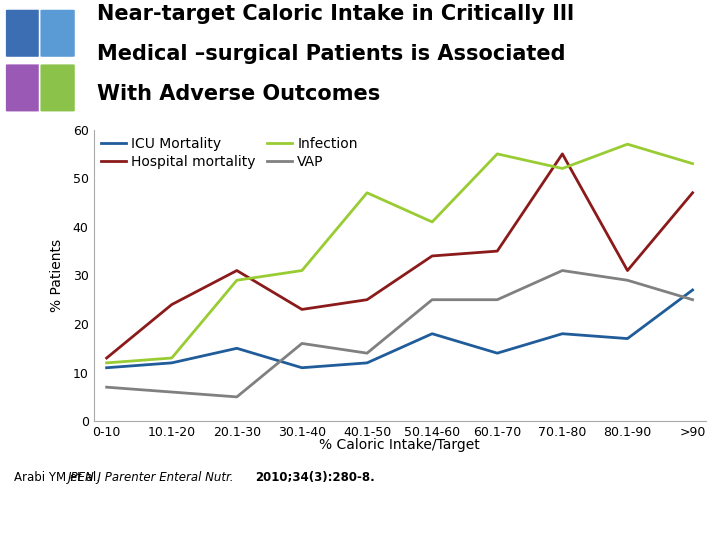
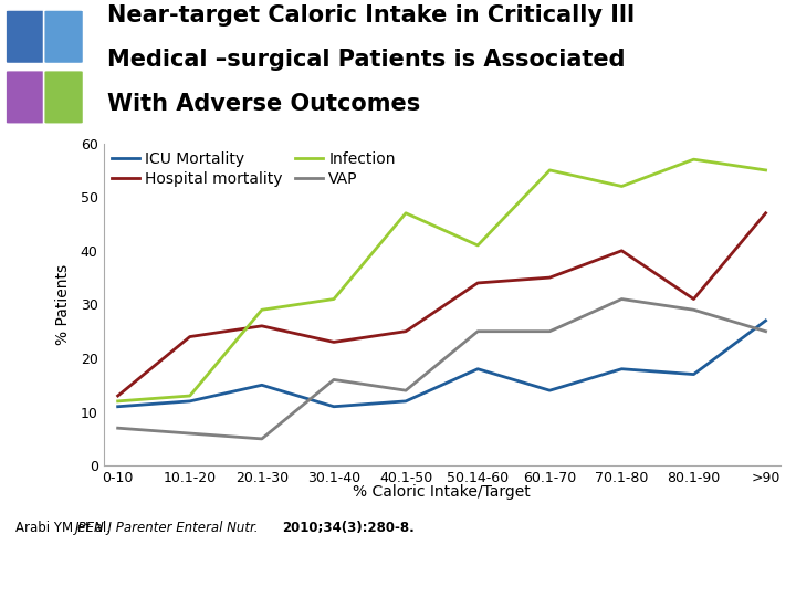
Hospital mortality/20.1-30: 31 -> 26
Hospital mortality/70.1-80: 55 -> 40
Infection/>90: 53 -> 55
